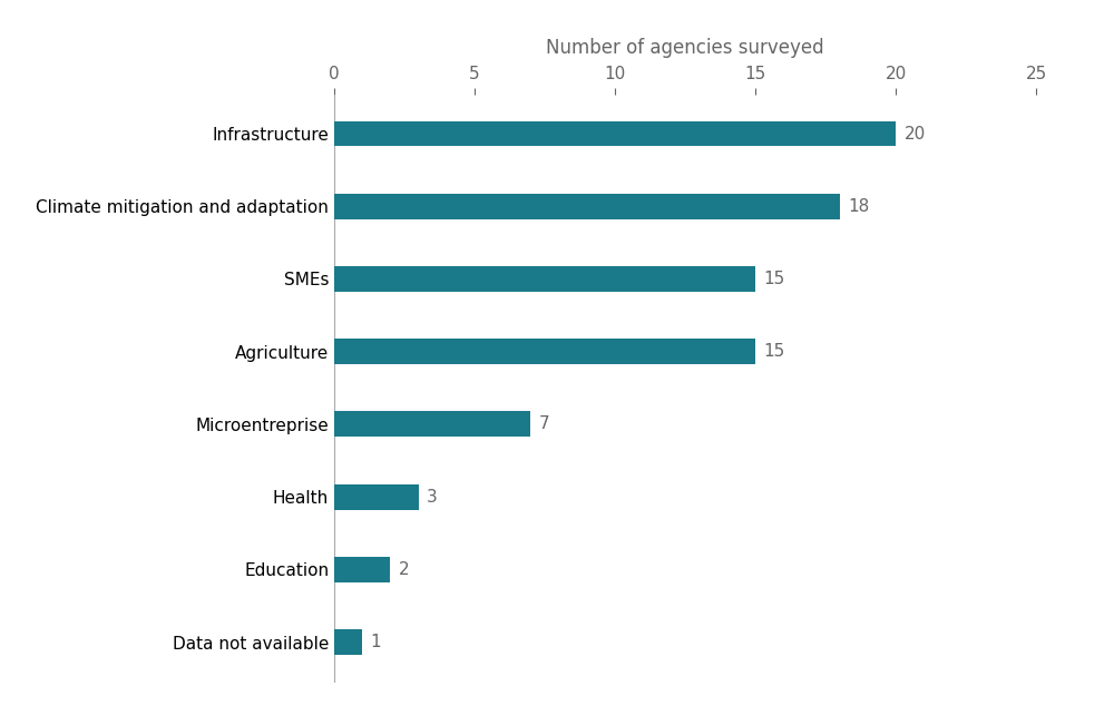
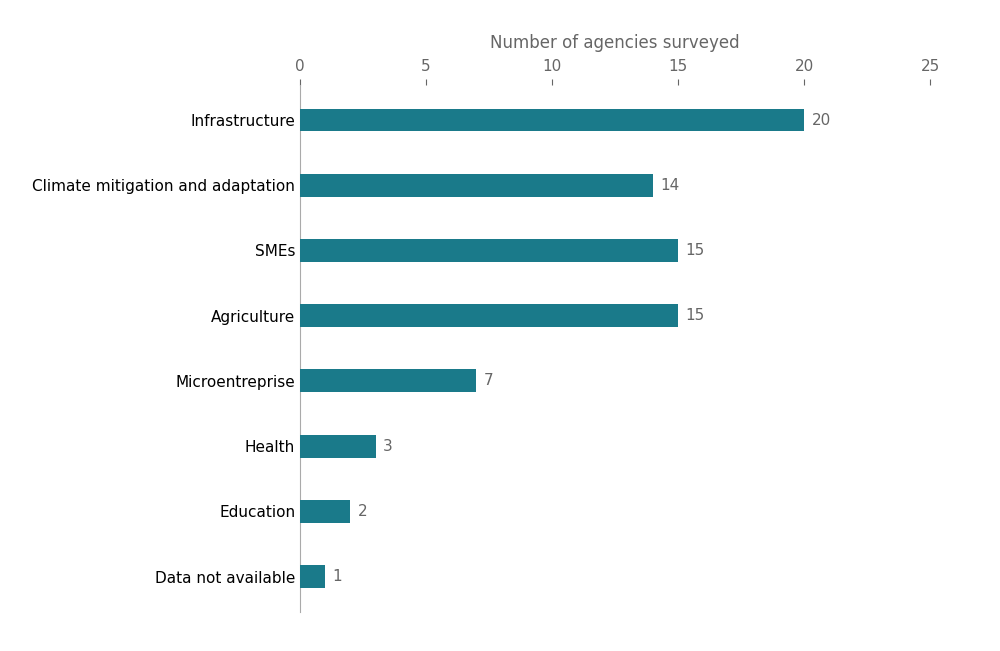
Climate mitigation and adaptation: 18 -> 14
